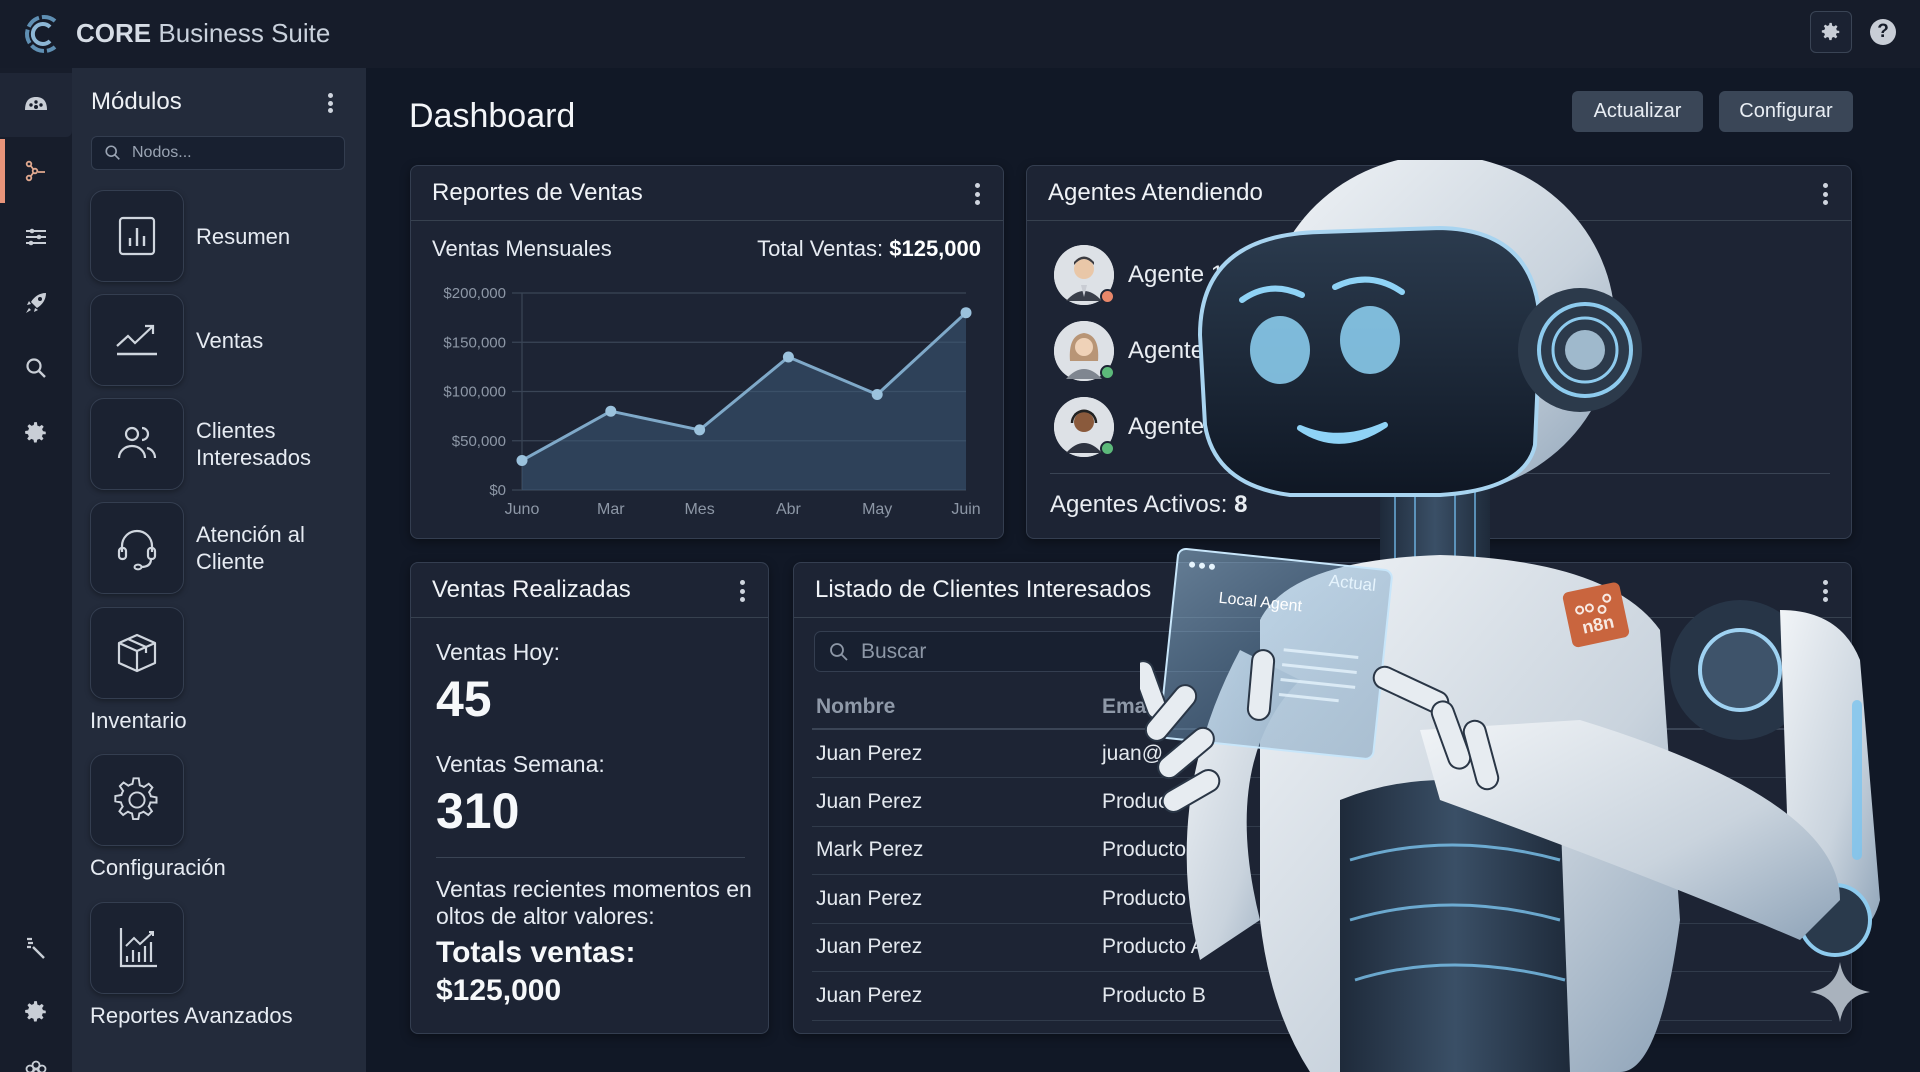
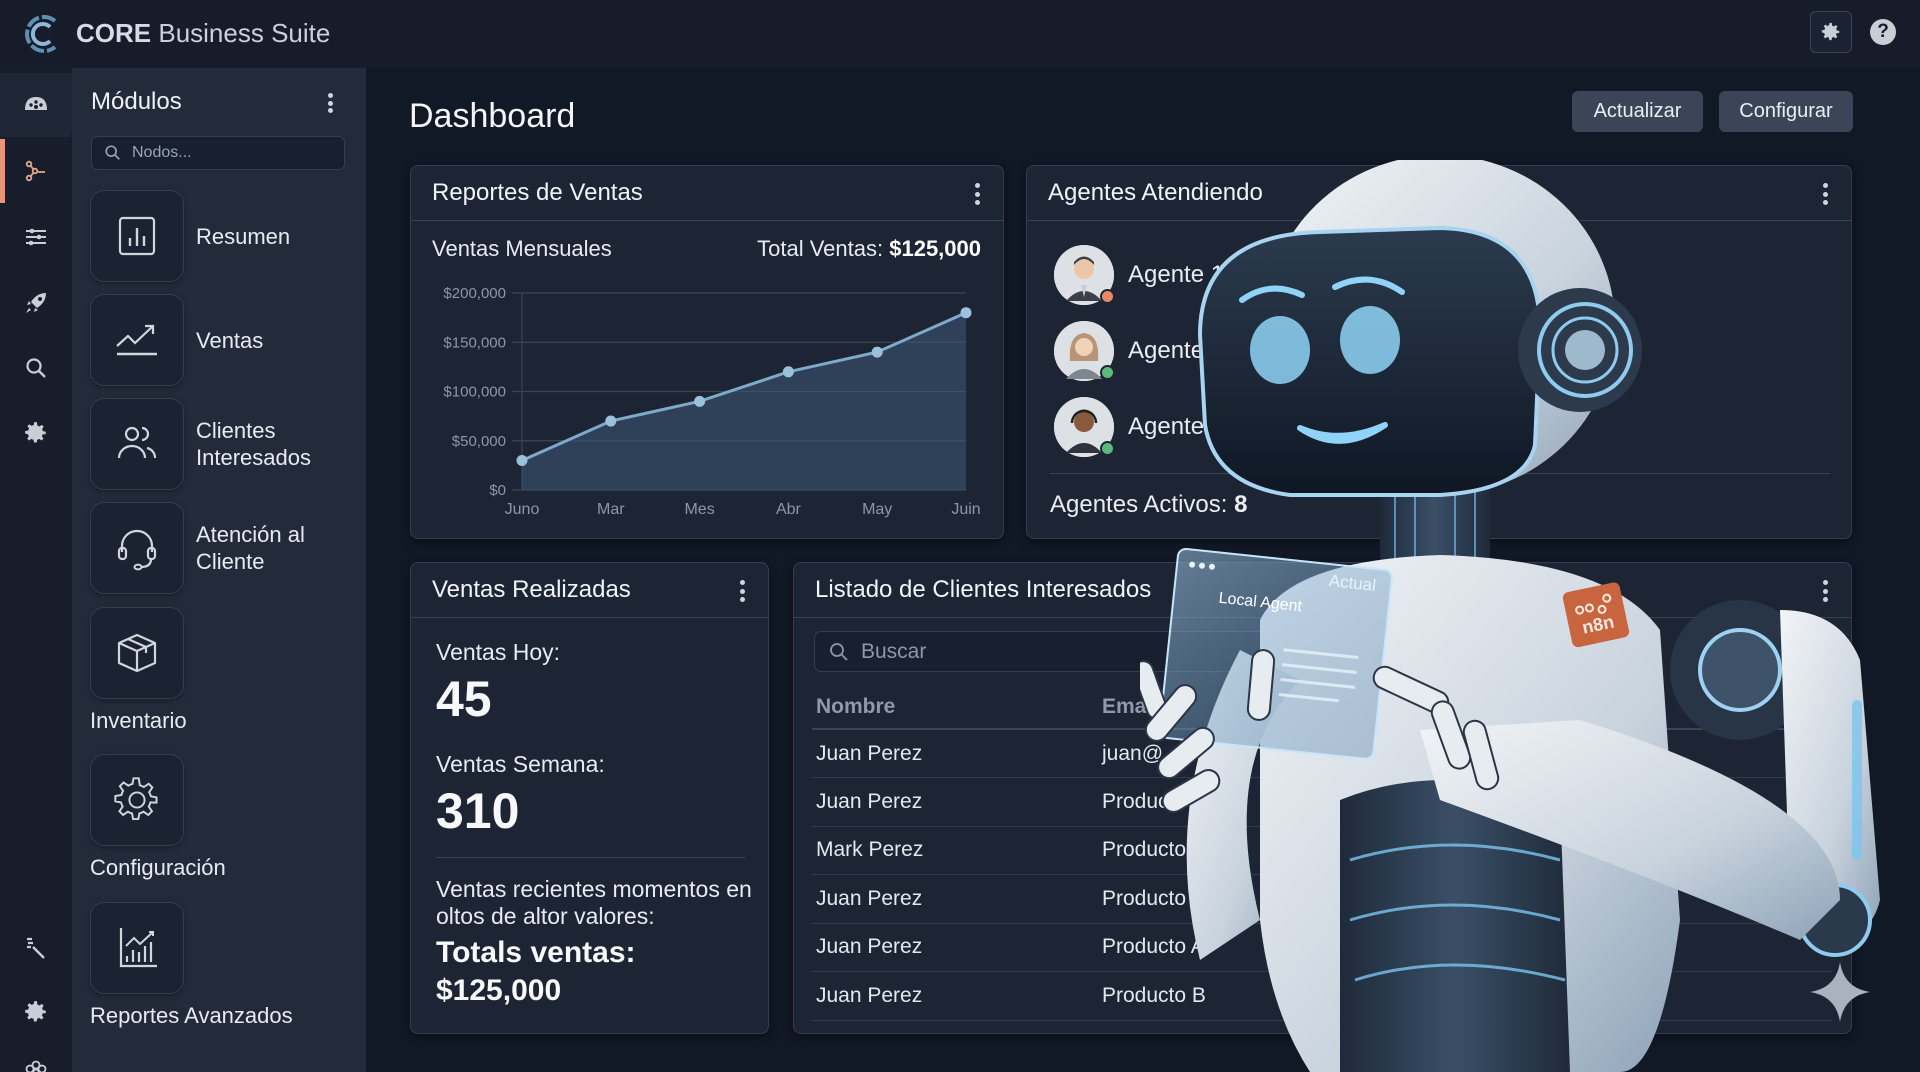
Mar: $80000 -> $70000
Mes: $60000 -> $90000
Abr: $140000 -> $120000
May: $100000 -> $140000
